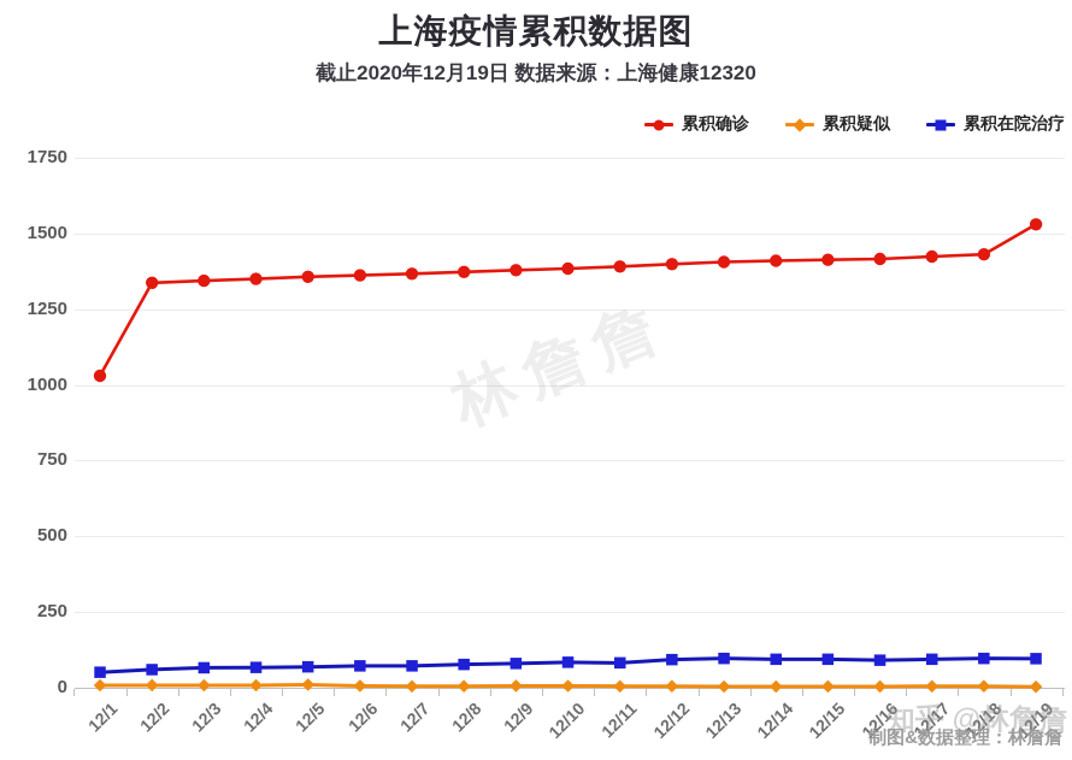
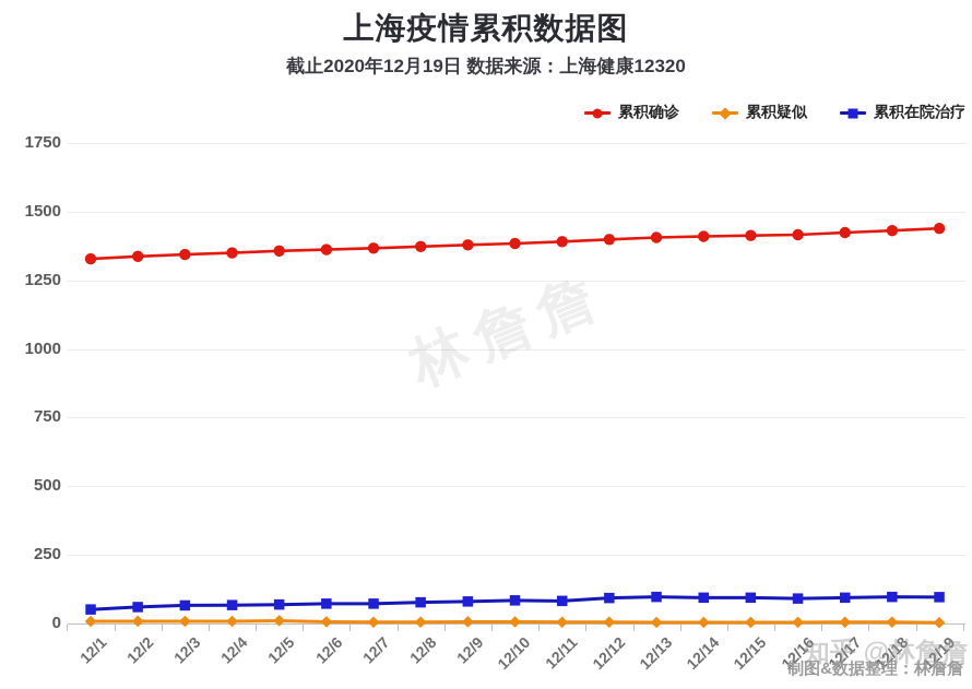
累积确诊/12/1: 1030 -> 1330
累积确诊/12/19: 1530 -> 1440
